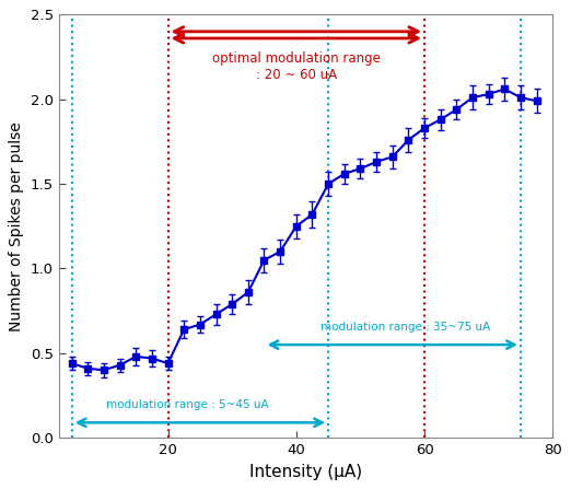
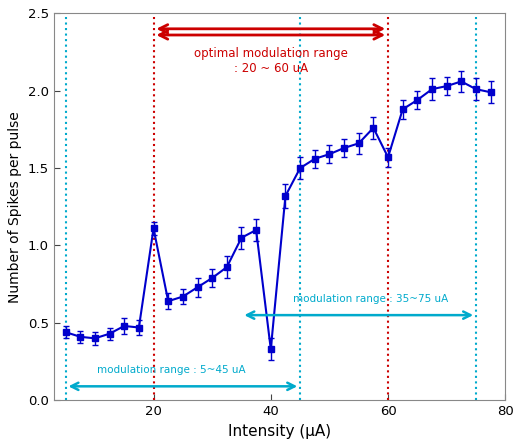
20: 0.44 -> 1.11
40: 1.25 -> 0.33
60: 1.83 -> 1.57
